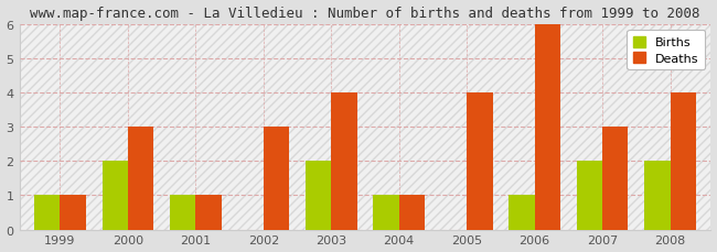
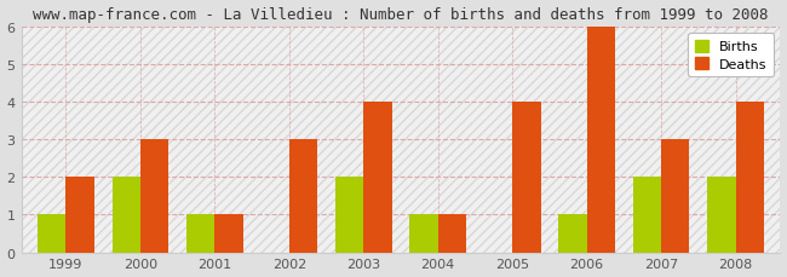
Deaths/1999: 1 -> 2
